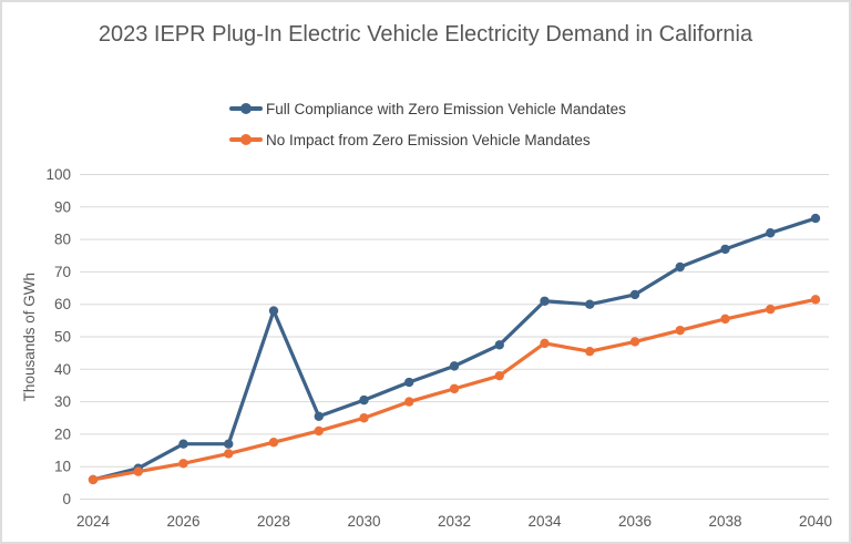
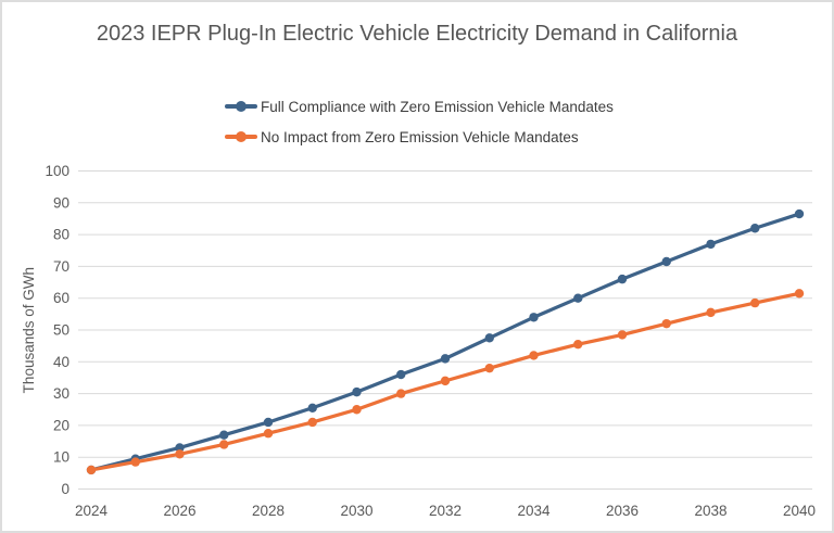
Full Compliance with Zero Emission Vehicle Mandates/2026: 17 -> 13
Full Compliance with Zero Emission Vehicle Mandates/2028: 58 -> 21
Full Compliance with Zero Emission Vehicle Mandates/2034: 61 -> 54
No Impact from Zero Emission Vehicle Mandates/2034: 48 -> 42
Full Compliance with Zero Emission Vehicle Mandates/2036: 63 -> 66
